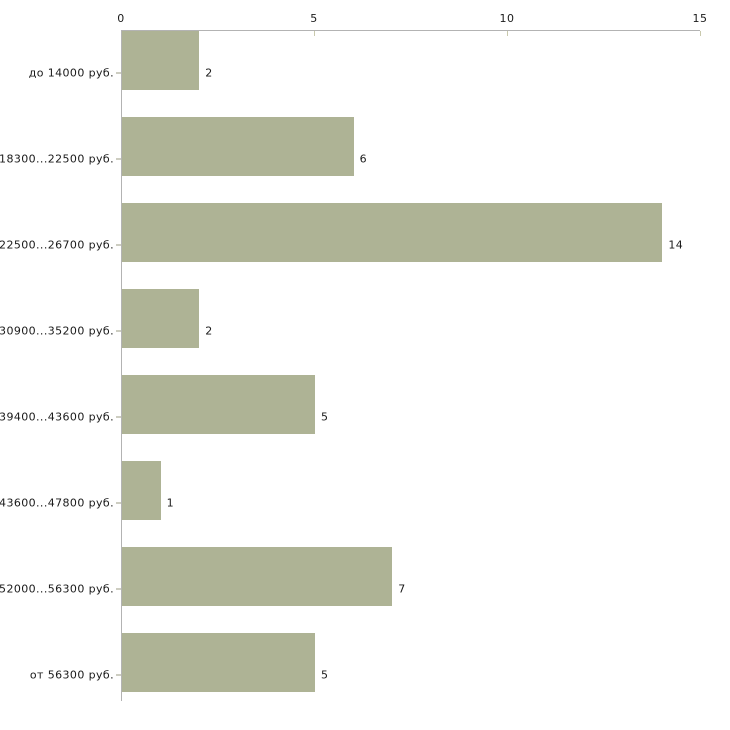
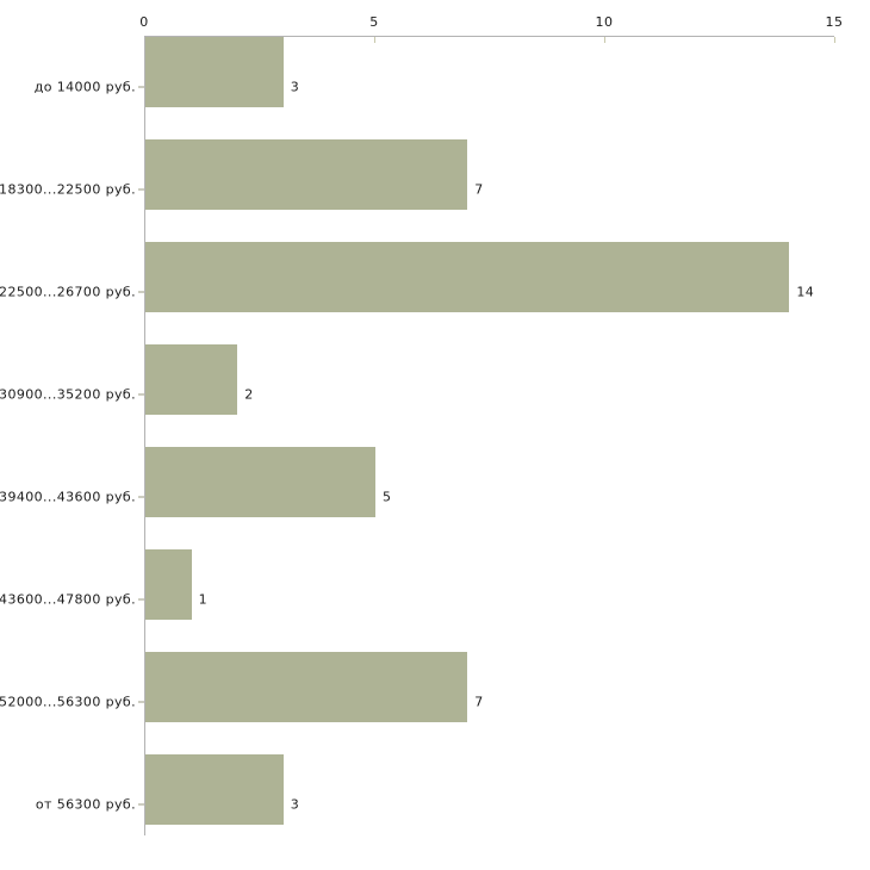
до 14000 руб.: 2 -> 3
18300...22500 руб.: 6 -> 7
от 56300 руб.: 5 -> 3
